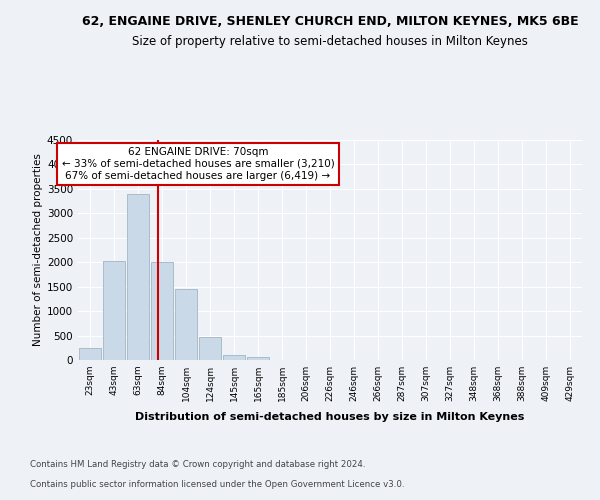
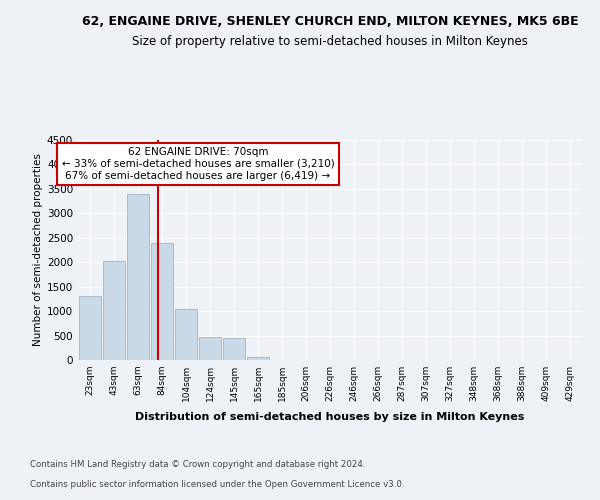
23sqm: 240 -> 1300
84sqm: 2010 -> 2400
104sqm: 1450 -> 1050
145sqm: 100 -> 450
